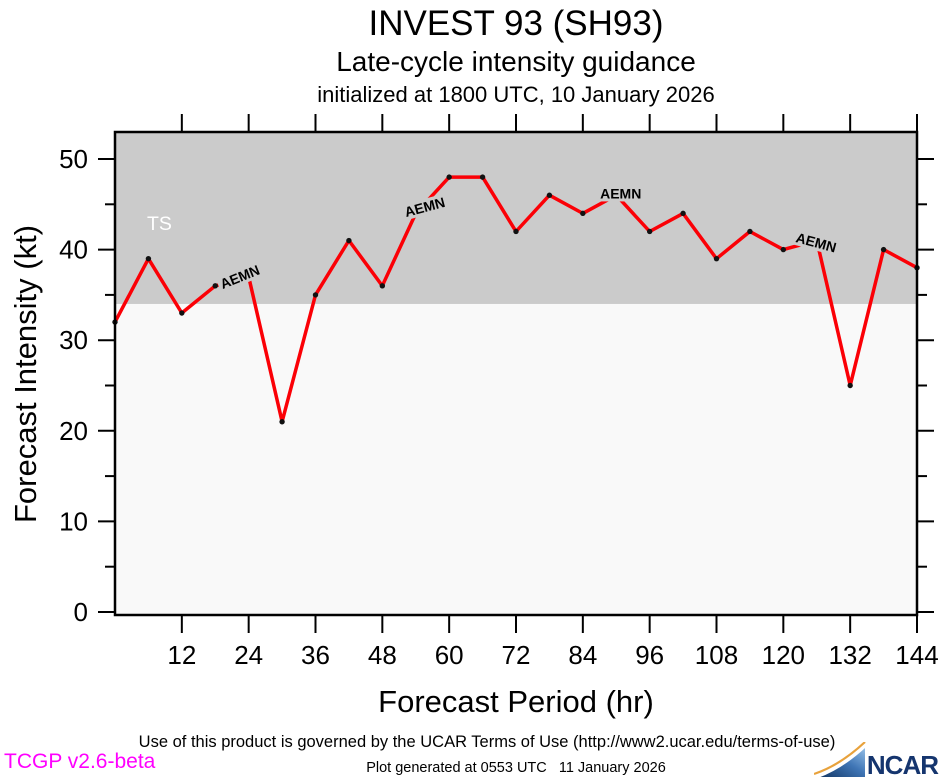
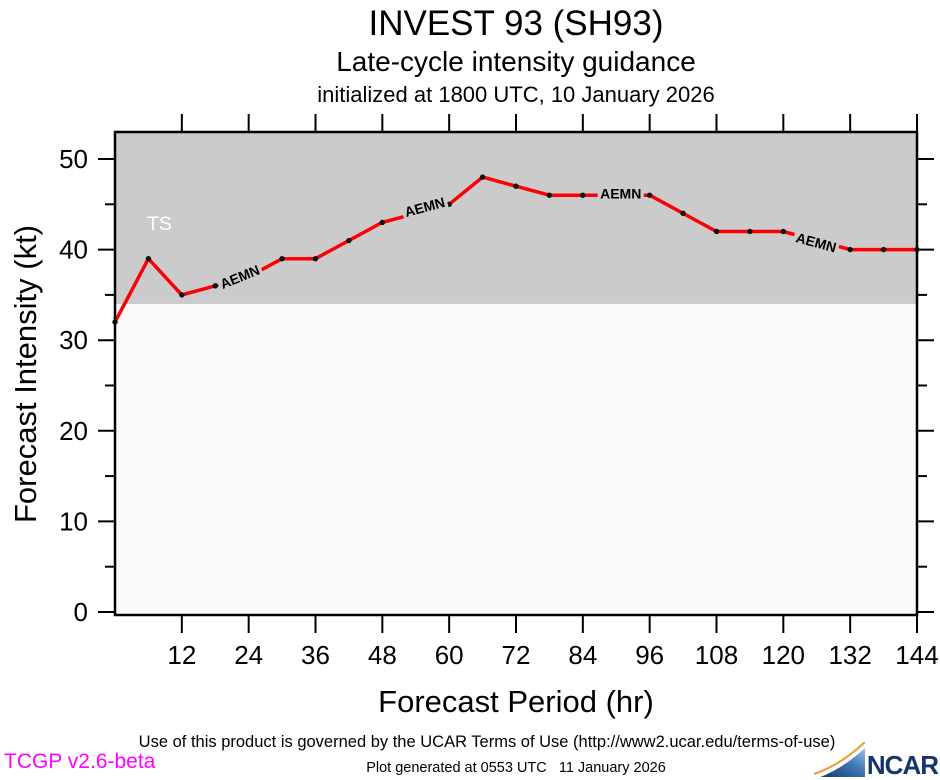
12: 33 -> 35
30: 21 -> 39
36: 35 -> 39
48: 36 -> 43
60: 48 -> 45
72: 42 -> 47
84: 44 -> 46
96: 42 -> 46
108: 39 -> 42
120: 40 -> 42
132: 25 -> 40
144: 38 -> 40
